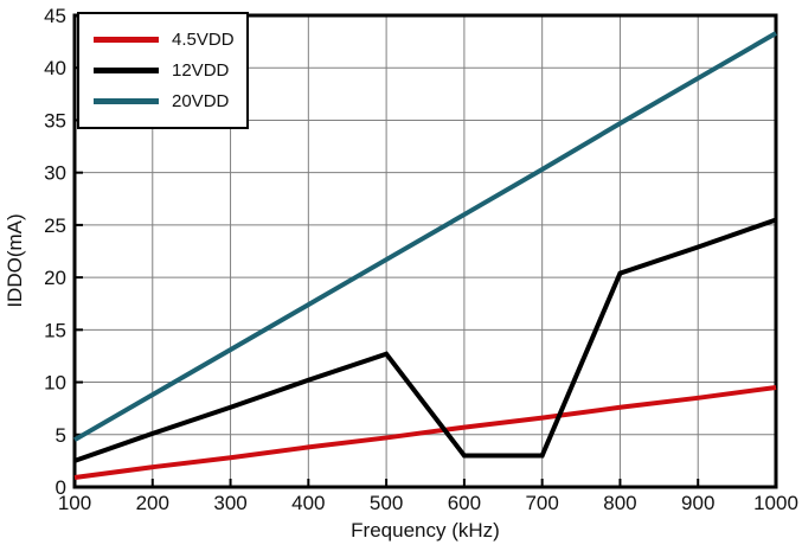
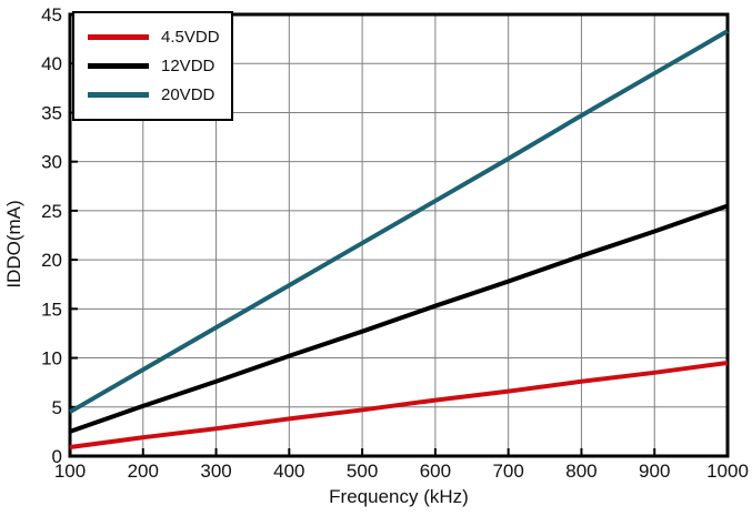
12VDD/600: 3 -> 15
12VDD/700: 3 -> 18
